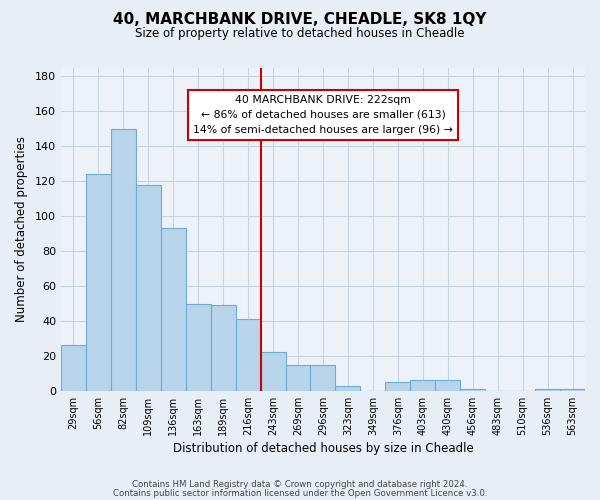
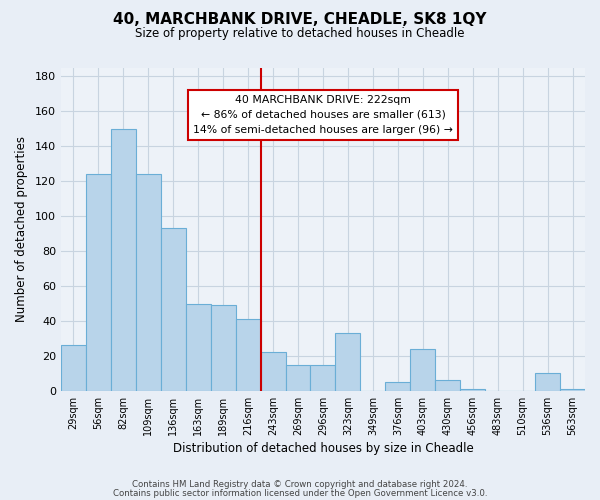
109sqm: 118 -> 124
323sqm: 3 -> 33
403sqm: 6 -> 24
536sqm: 1 -> 10
